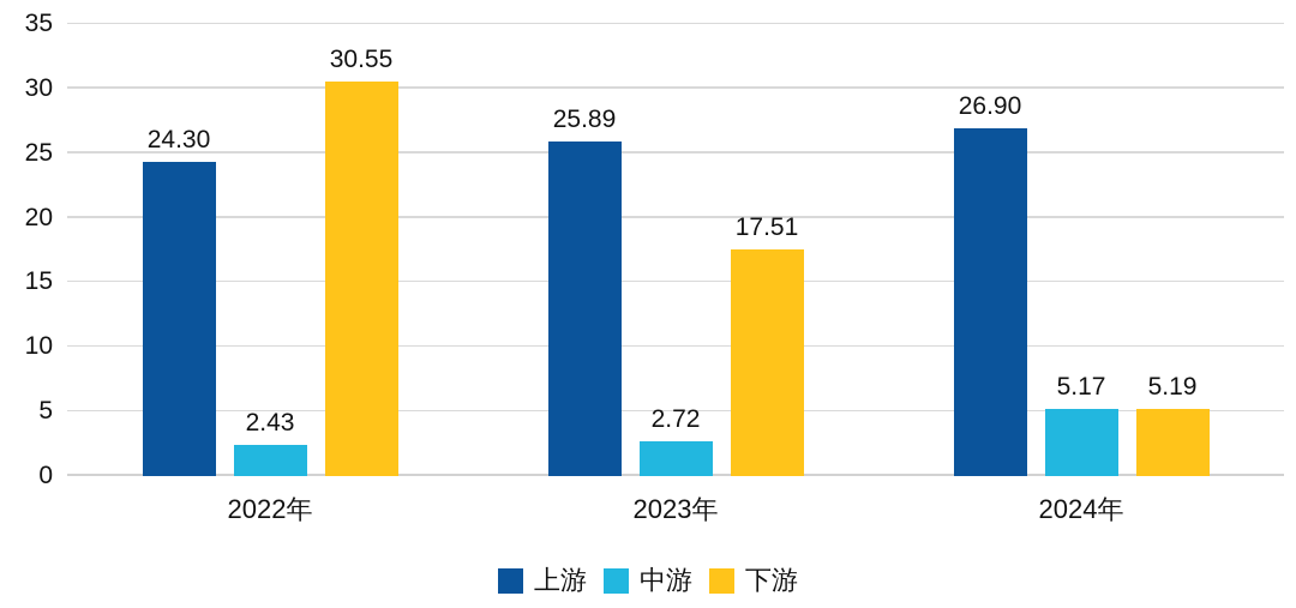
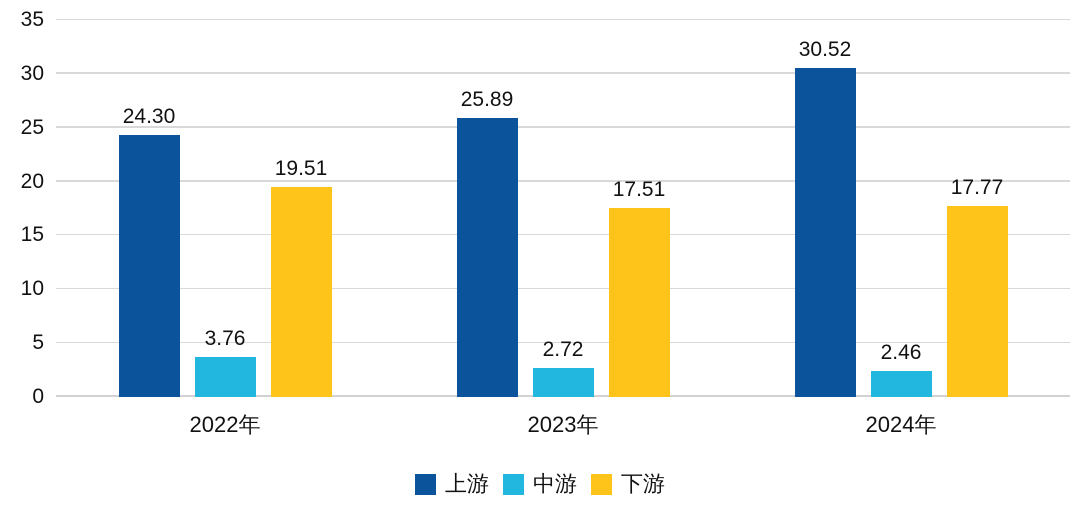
中游/2022年: 2.43 -> 3.76
下游/2022年: 30.55 -> 19.51
上游/2024年: 26.90 -> 30.52
中游/2024年: 5.17 -> 2.46
下游/2024年: 5.19 -> 17.77
